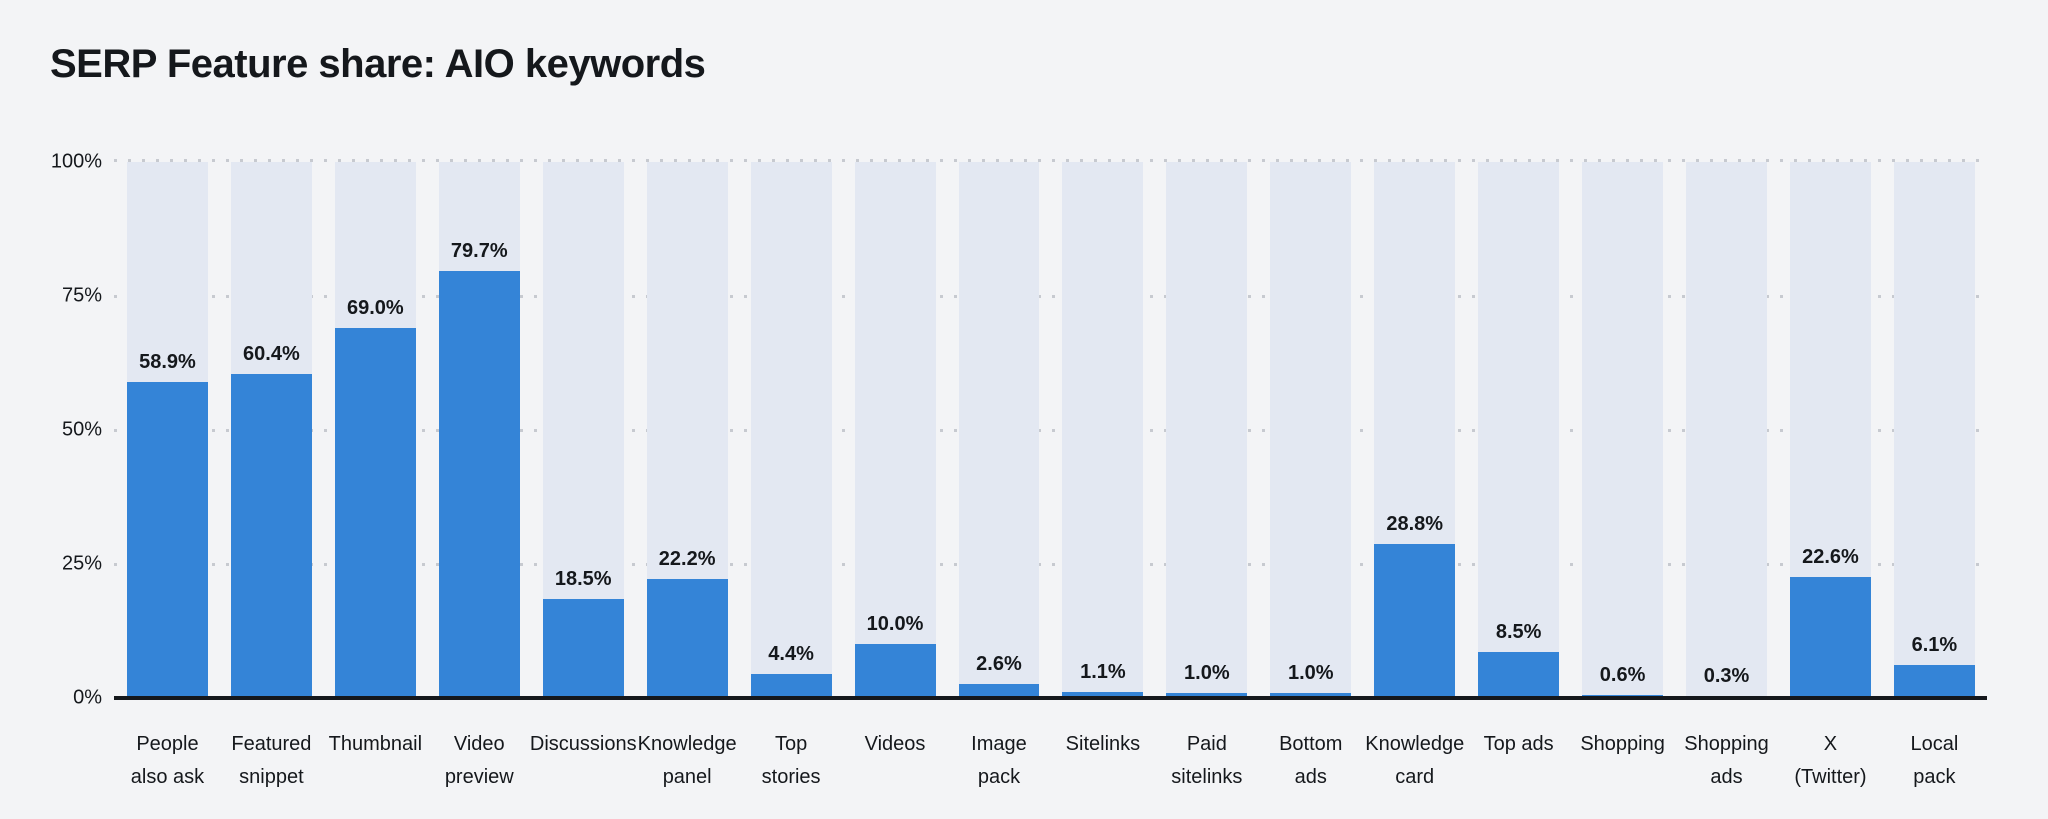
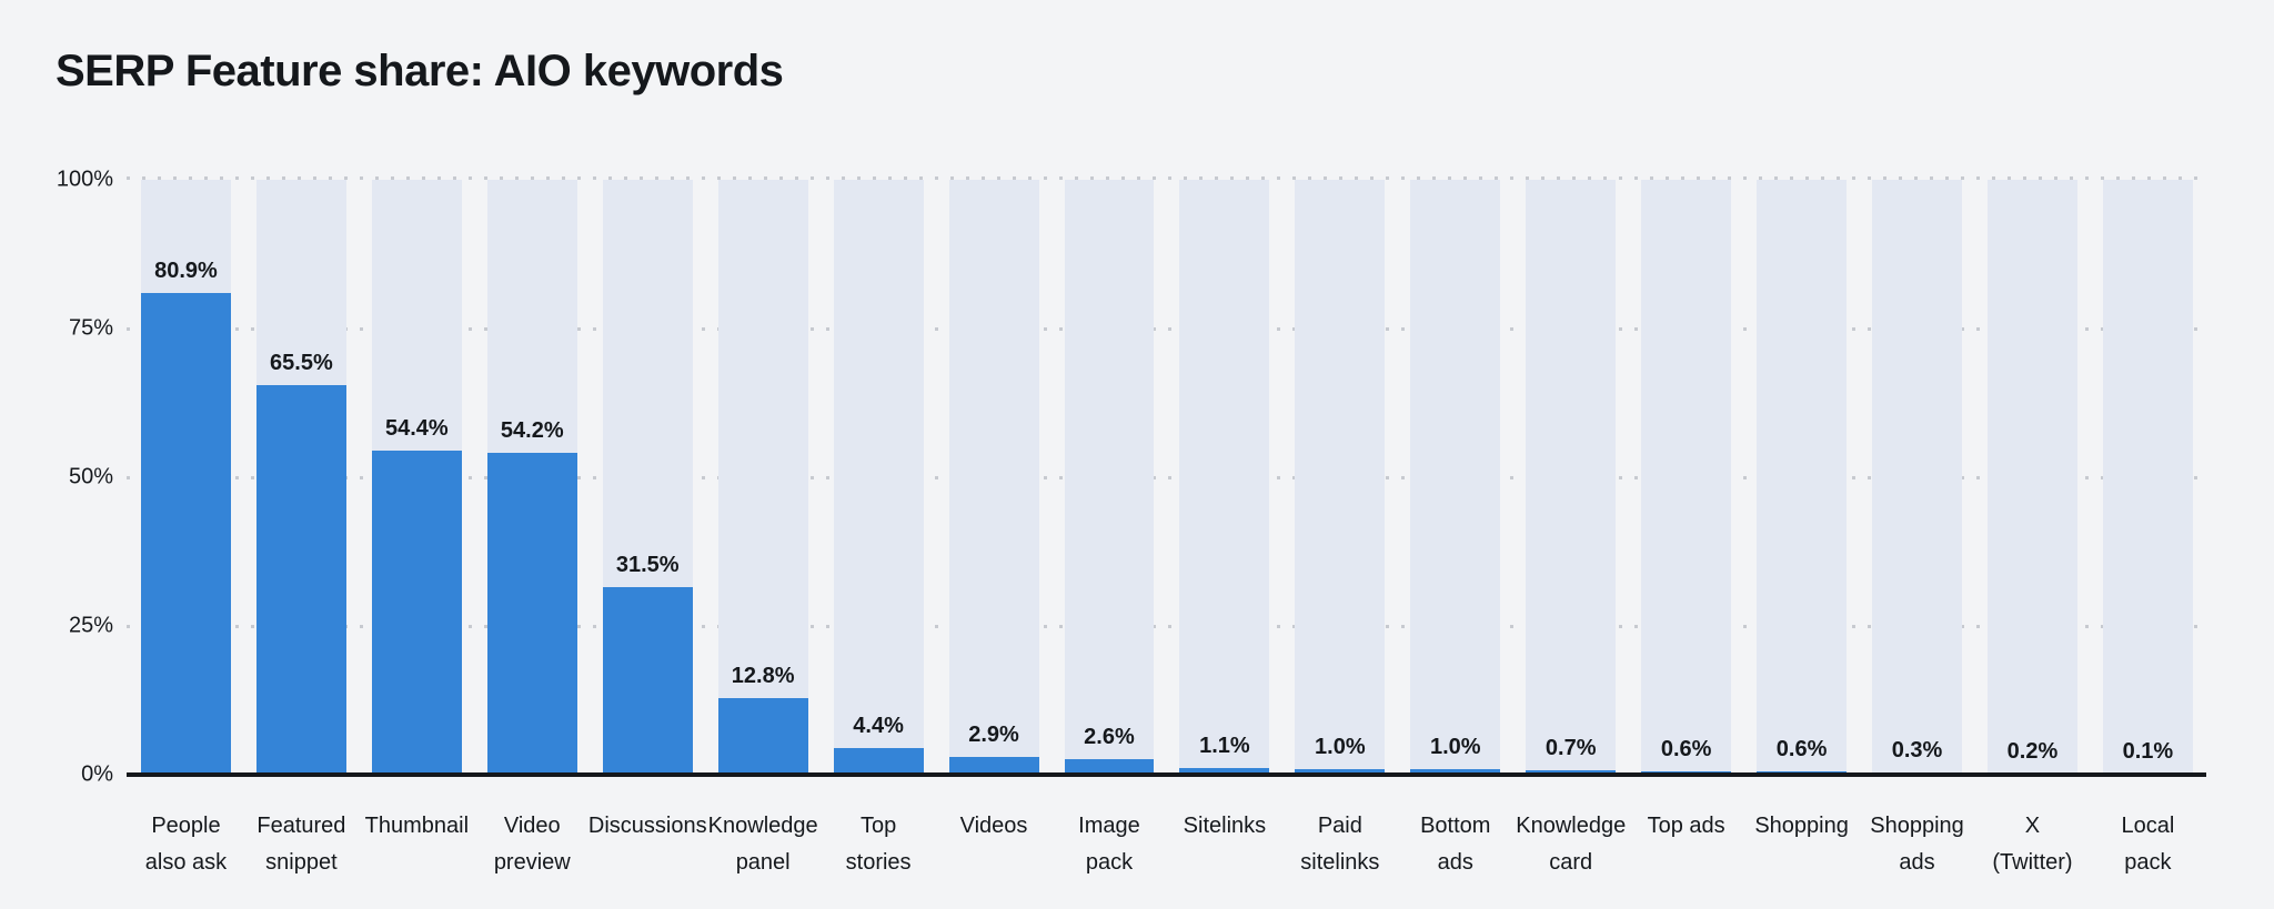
People also ask: 58.9% -> 80.9%
Featured snippet: 60.4% -> 65.5%
Thumbnail: 69.0% -> 54.4%
Video preview: 79.7% -> 54.2%
Discussions: 18.5% -> 31.5%
Knowledge panel: 22.2% -> 12.8%
Videos: 10.0% -> 2.9%
Knowledge card: 28.8% -> 0.7%
Top ads: 8.5% -> 0.6%
X (Twitter): 22.6% -> 0.2%
Local pack: 6.1% -> 0.1%
